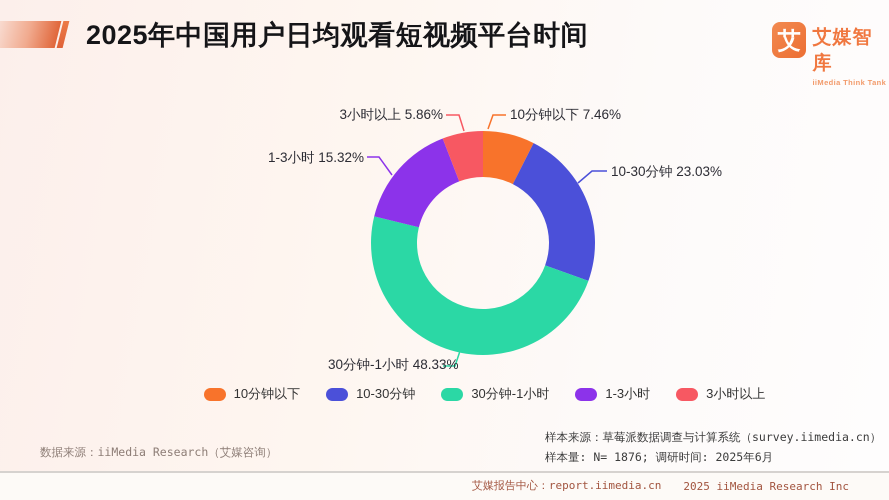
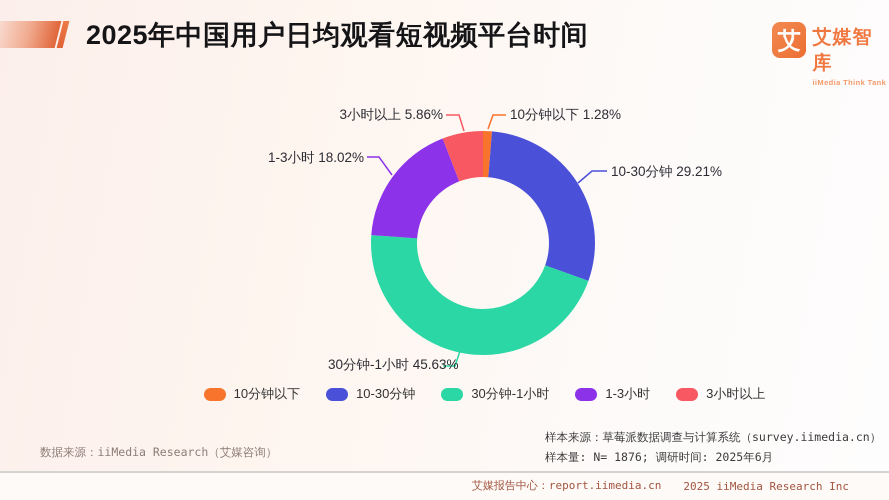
10分钟以下: 7.46% -> 1.28%
10-30分钟: 23.03% -> 29.21%
30分钟-1小时: 48.33% -> 45.63%
1-3小时: 15.32% -> 18.02%
